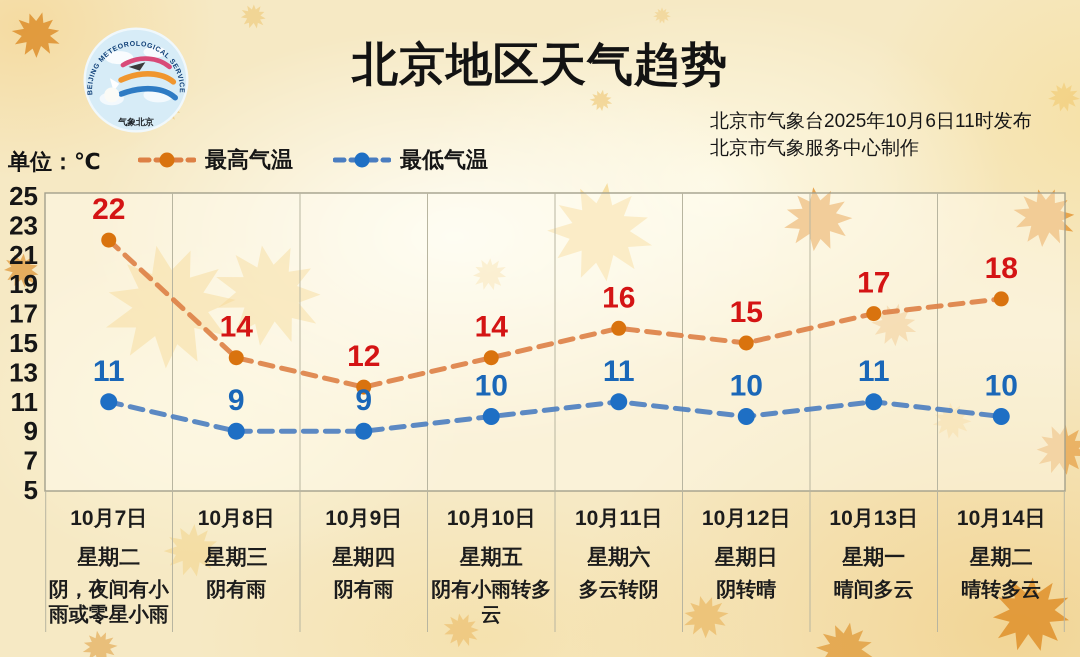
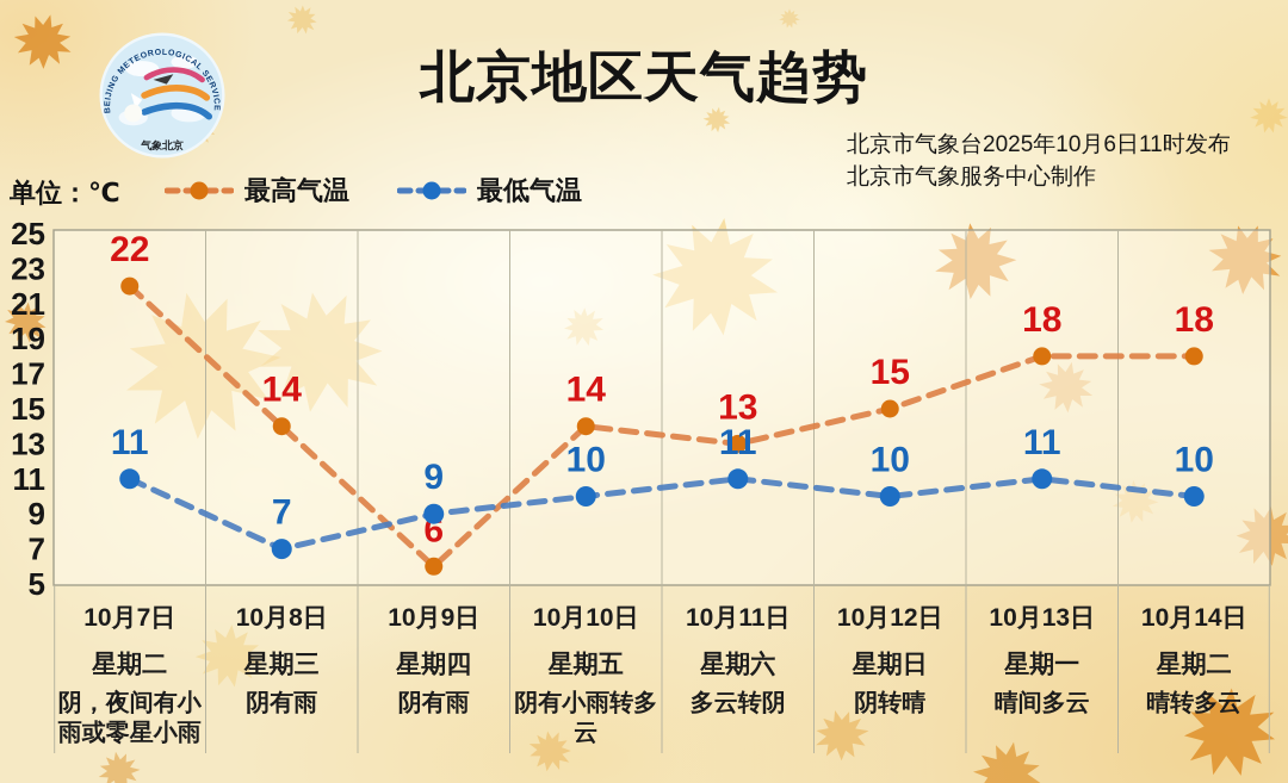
最低气温/10月8日: 9 -> 7
最高气温/10月9日: 12 -> 6
最高气温/10月11日: 16 -> 13
最高气温/10月13日: 17 -> 18
